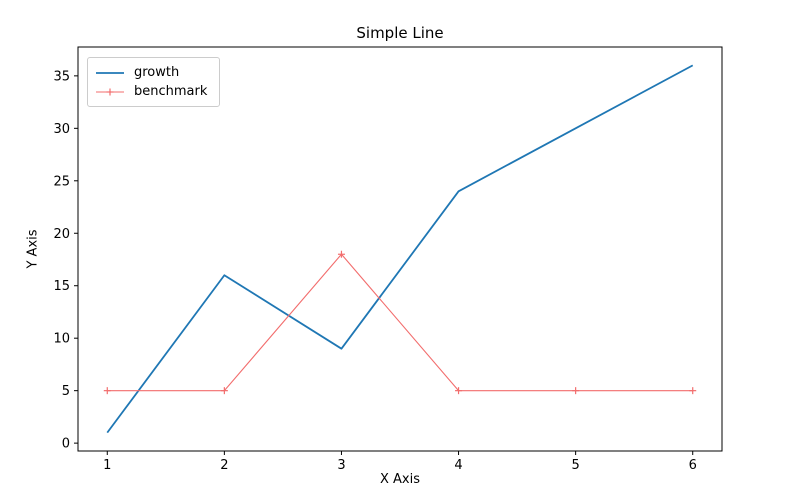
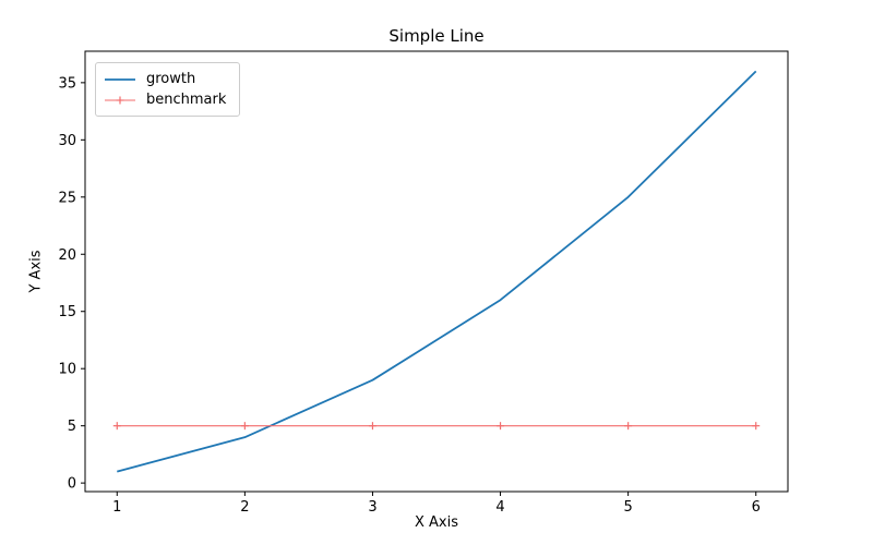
growth/2: 16 -> 4
benchmark/3: 18 -> 5
growth/4: 24 -> 16
growth/5: 30 -> 25
